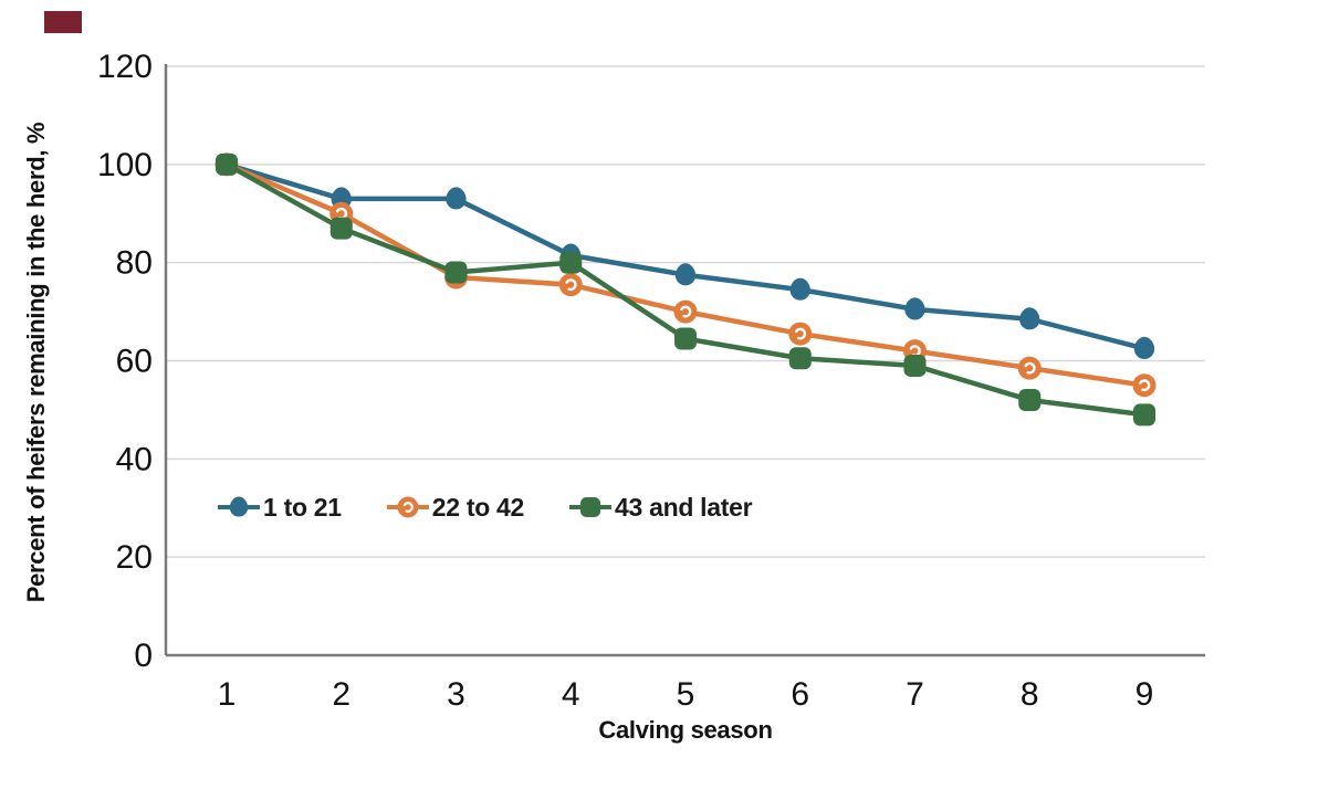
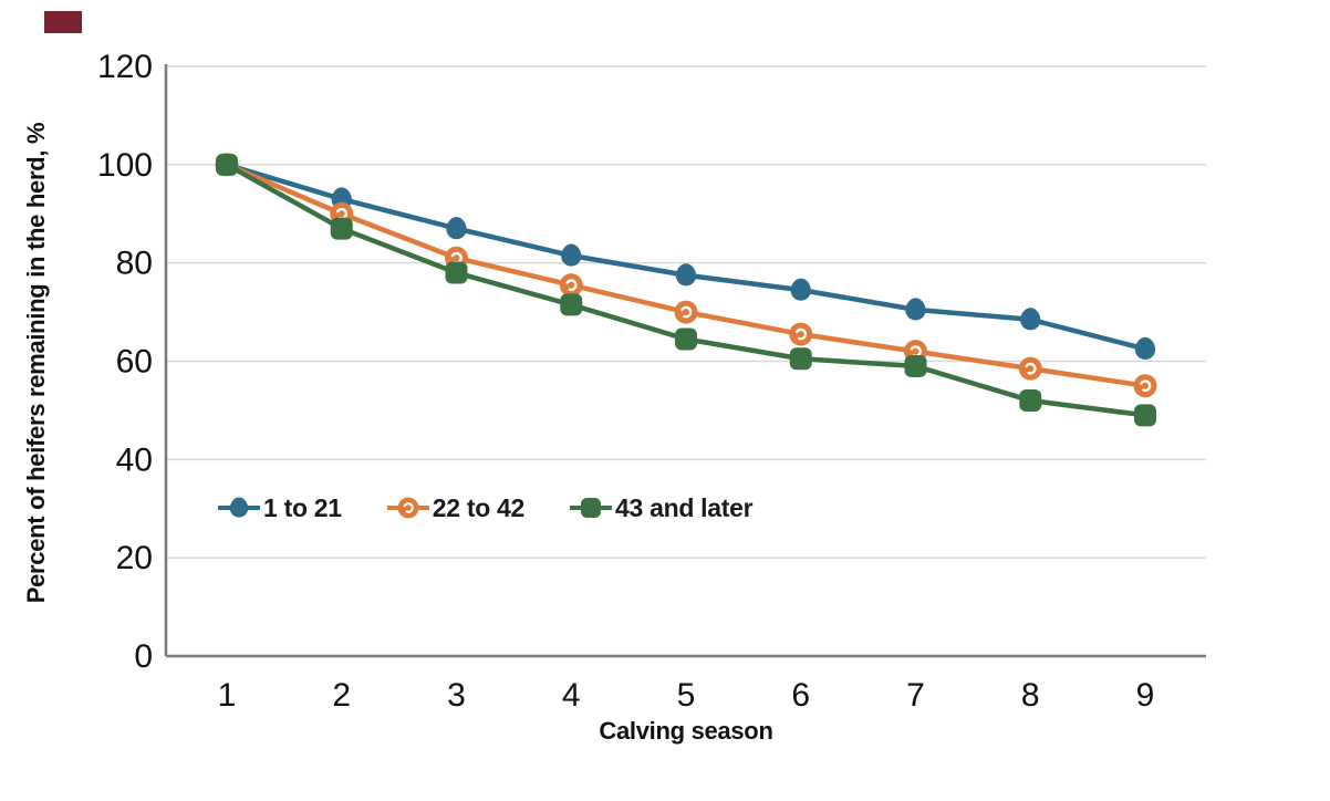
1 to 21/3: 93 -> 87
22 to 42/3: 77 -> 81
43 and later/4: 80 -> 72
